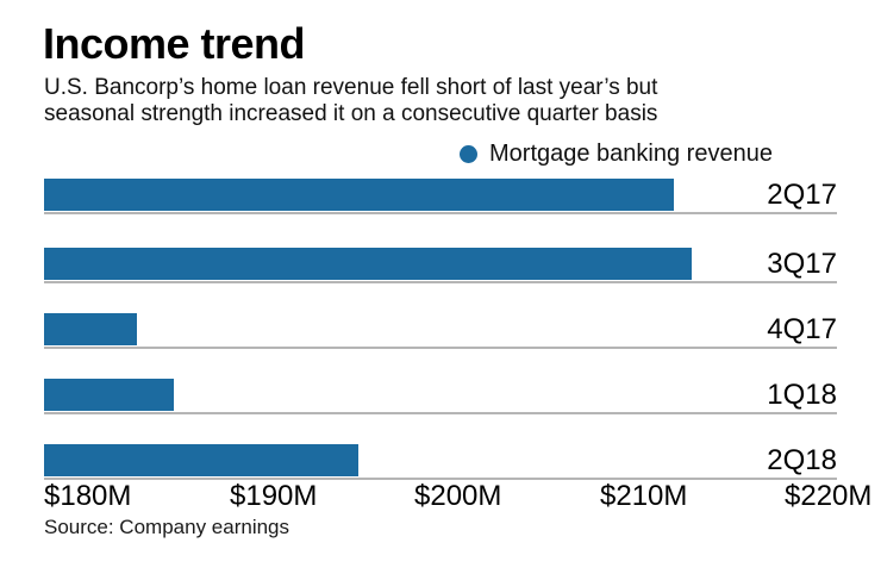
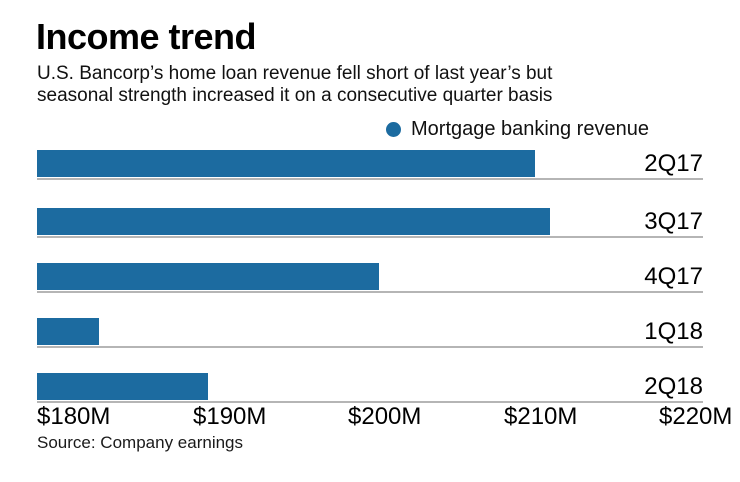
2Q17: $214M -> $212M
3Q17: $215M -> $213M
4Q17: $185M -> $202M
1Q18: $187M -> $184M
2Q18: $197M -> $191M
